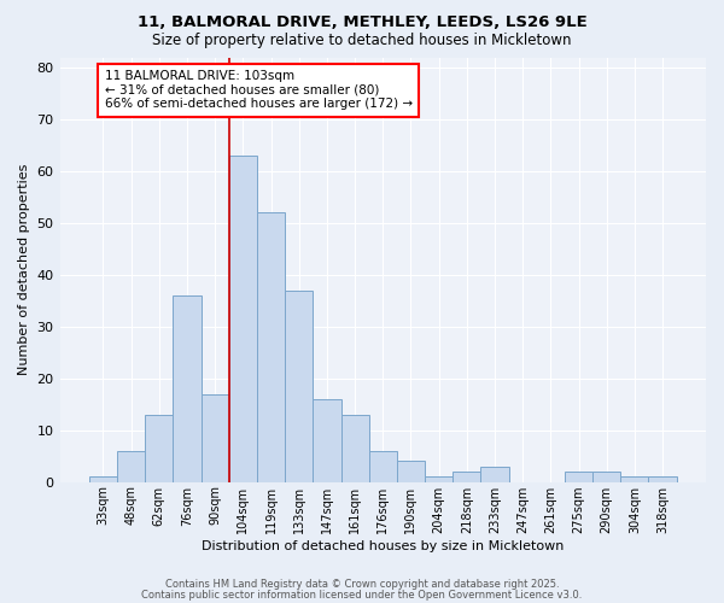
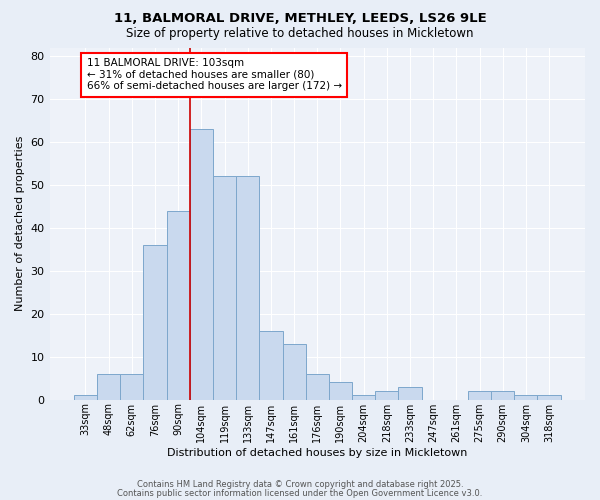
62sqm: 13 -> 6
90sqm: 17 -> 44
133sqm: 37 -> 52
